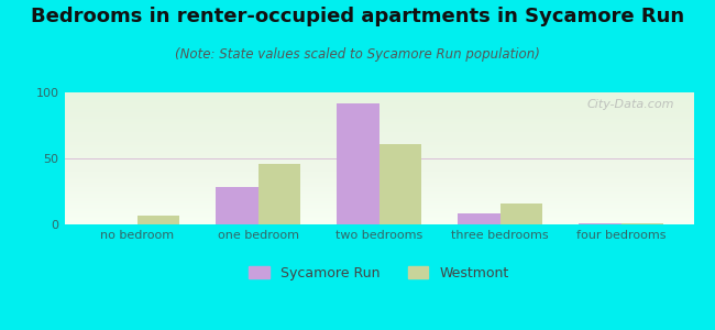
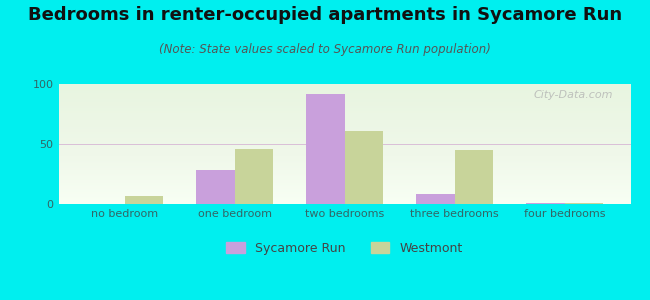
Westmont/three bedrooms: 16 -> 45
